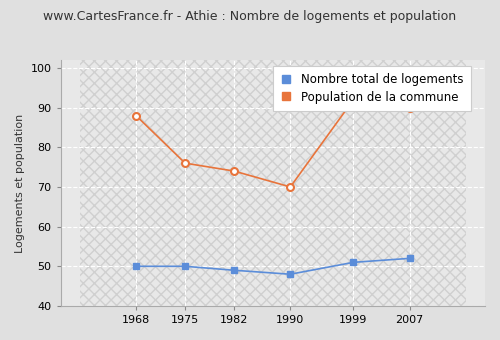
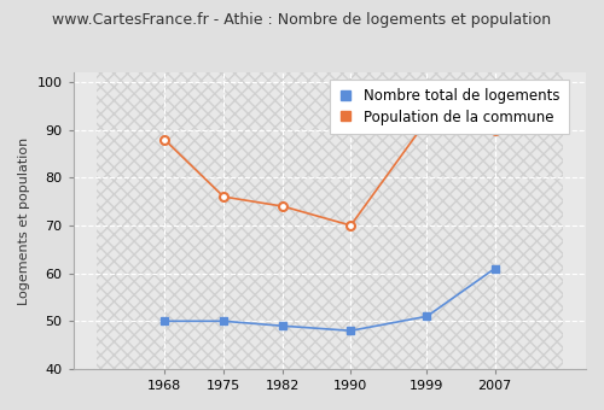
Nombre total de logements/2007: 52 -> 61
